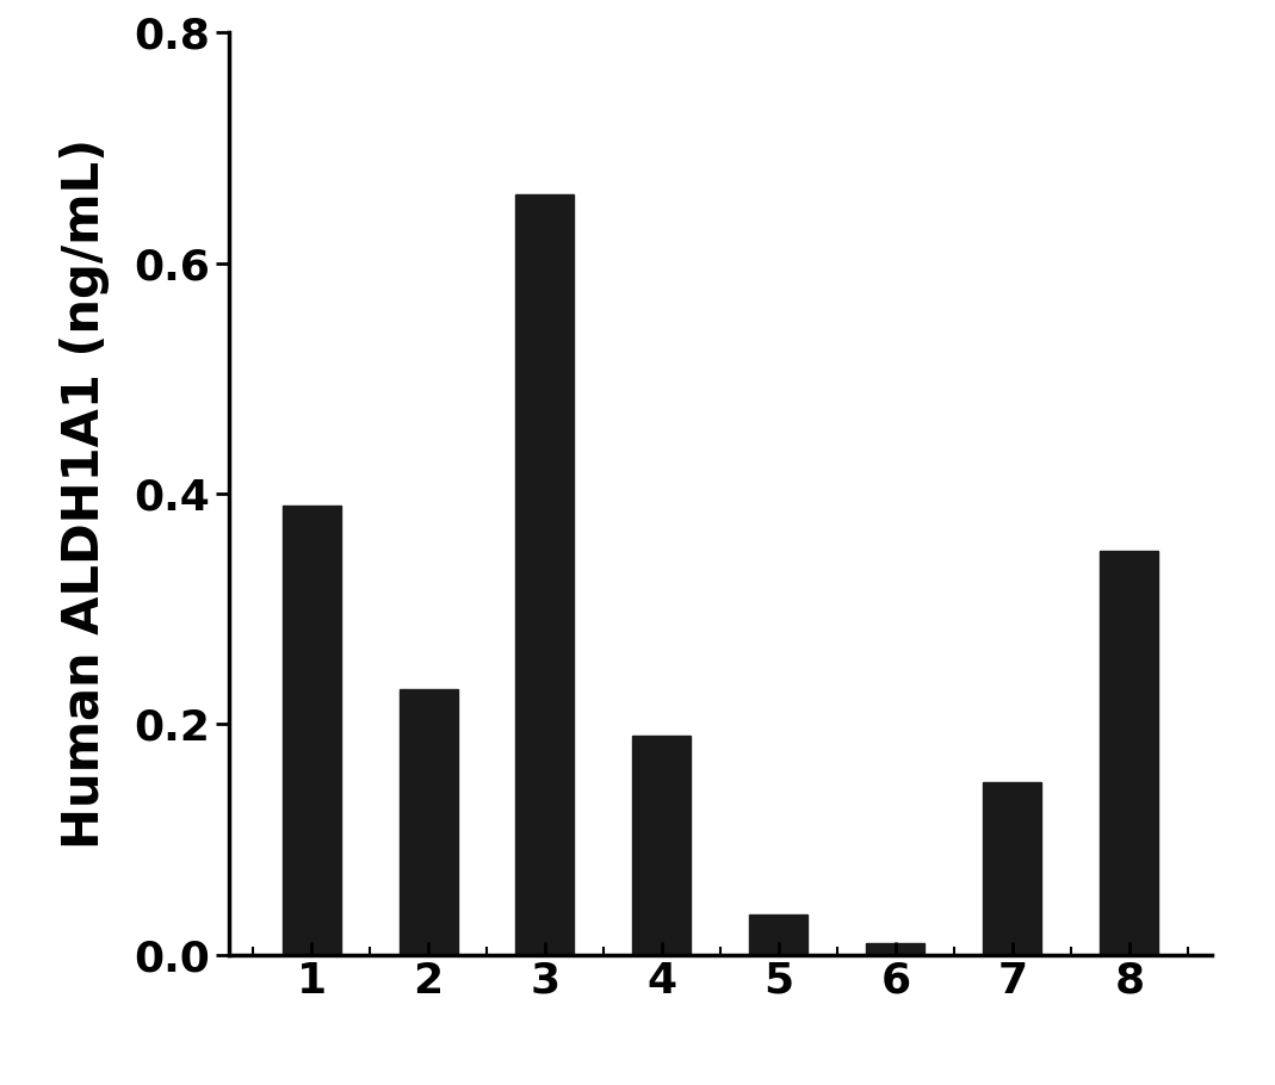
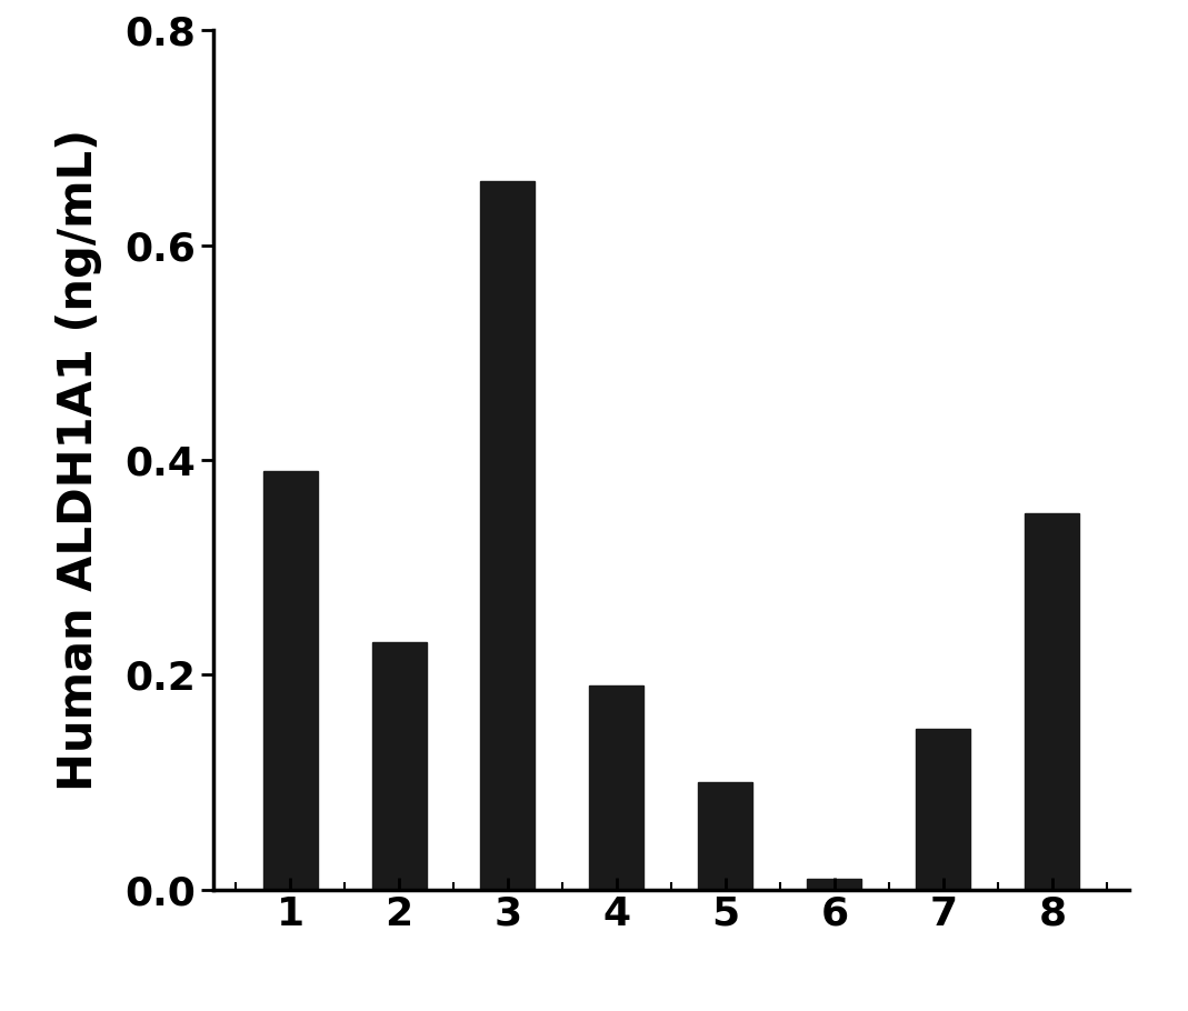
5: 0.035 -> 0.100
